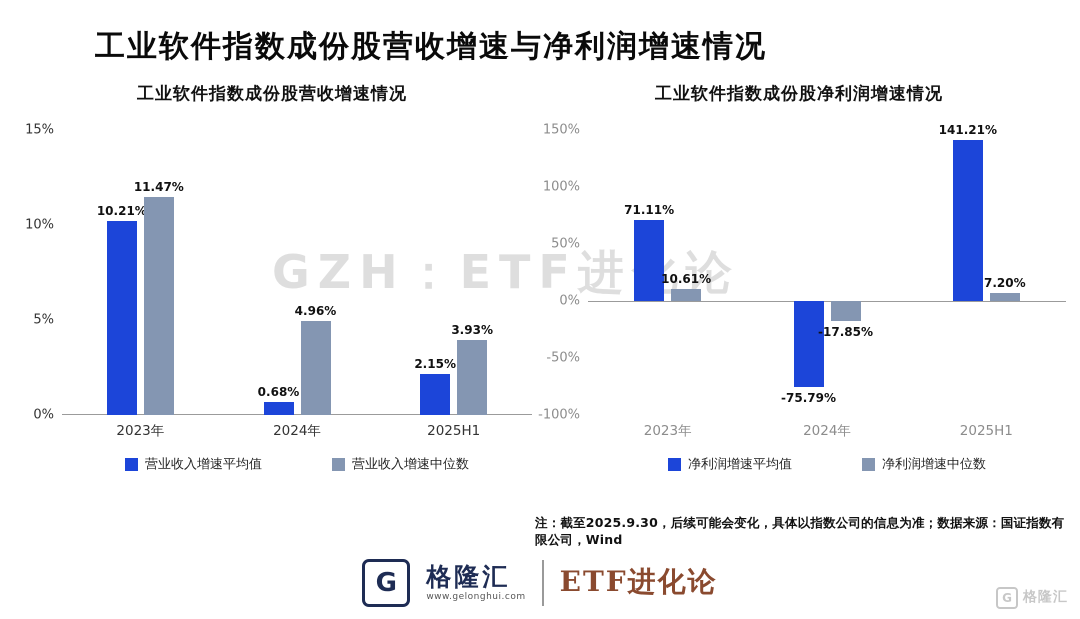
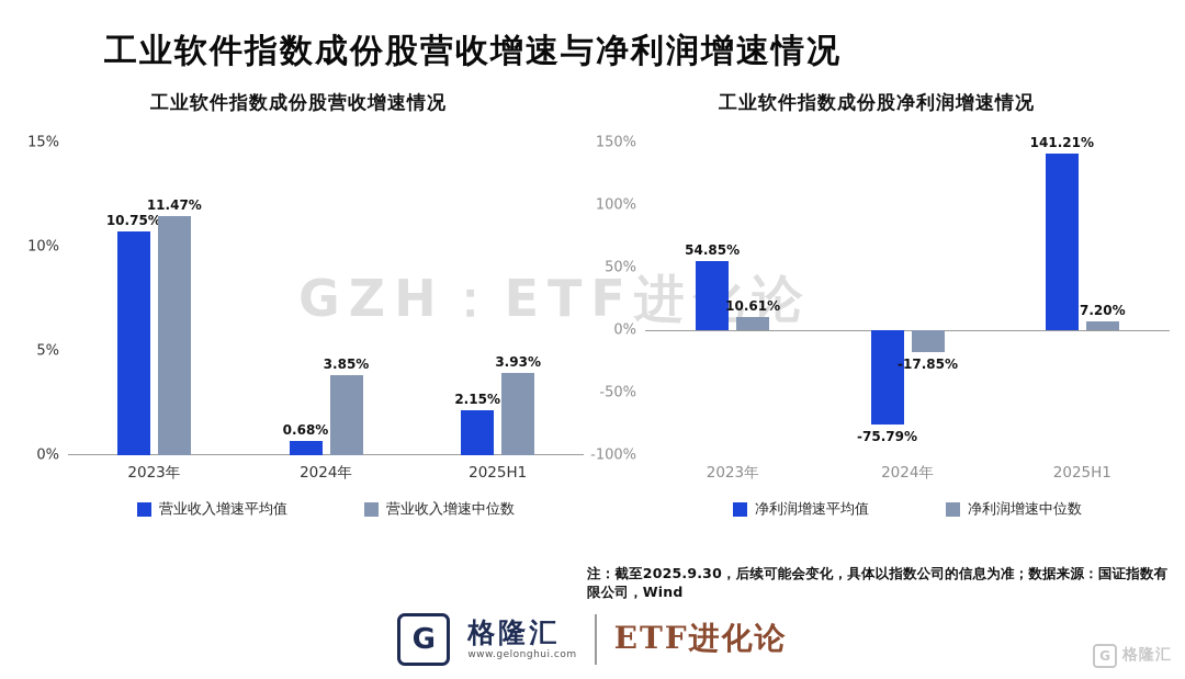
工业软件指数成份股营收增速情况/营业收入增速平均值/2023年: 10.21% -> 10.75%
工业软件指数成份股营收增速情况/营业收入增速中位数/2024年: 4.96% -> 3.85%
工业软件指数成份股净利润增速情况/净利润增速平均值/2023年: 71.11% -> 54.85%
